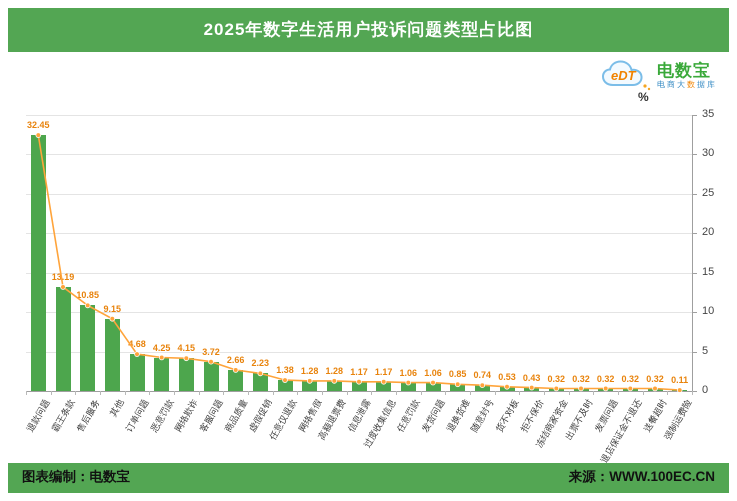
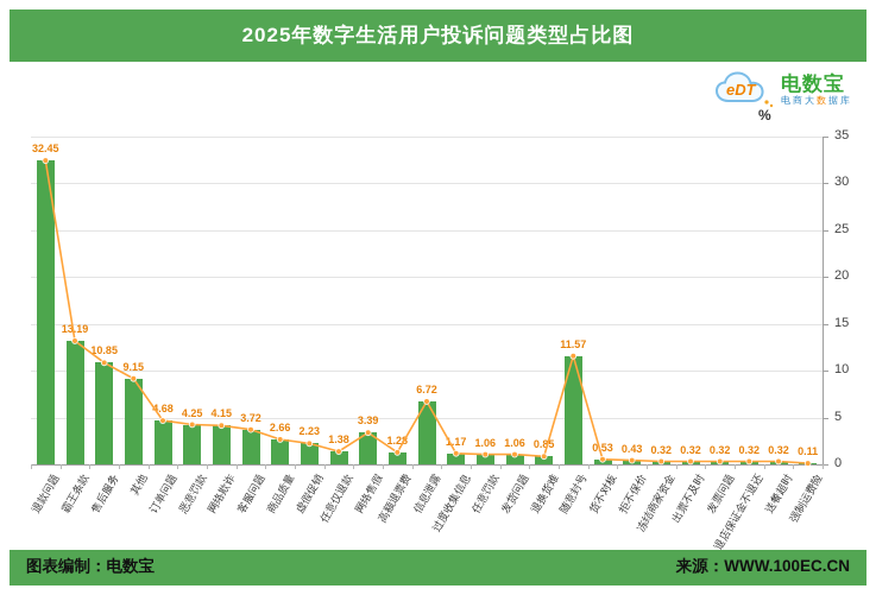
网络售假: 1.28 -> 3.39
信息泄露: 1.17 -> 6.72
随意封号: 0.74 -> 11.57
